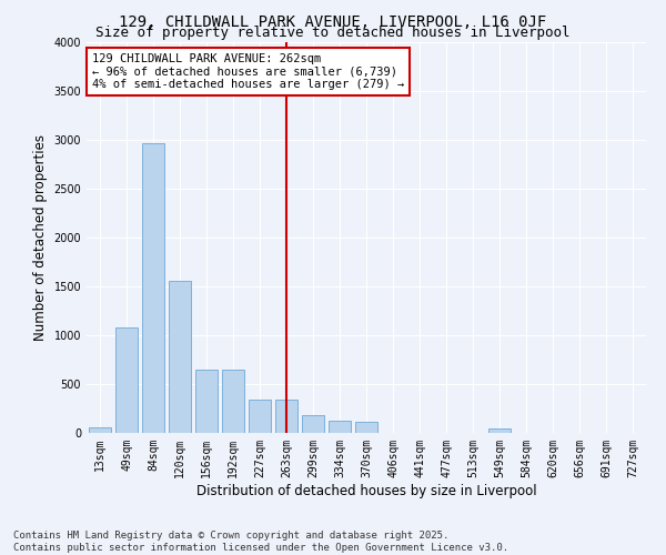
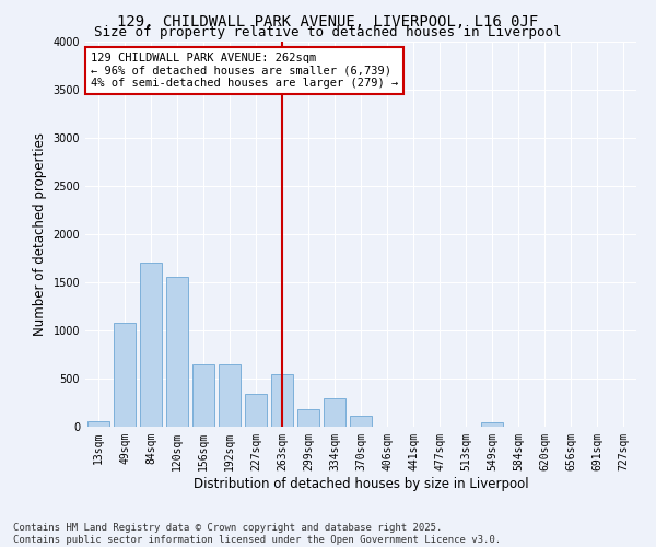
84sqm: 2960 -> 1700
263sqm: 340 -> 540
334sqm: 130 -> 300
